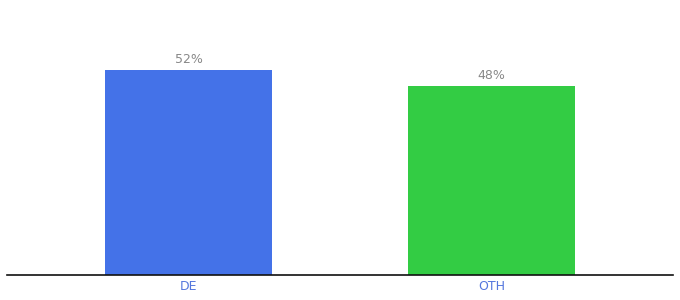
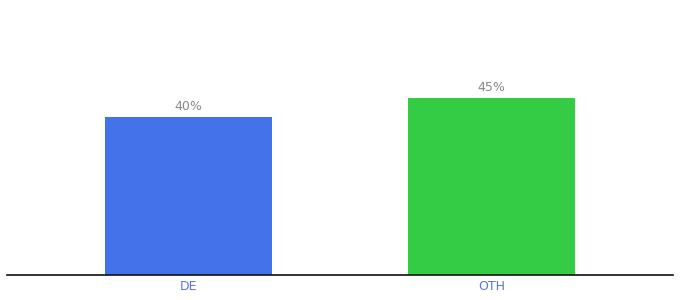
DE: 52% -> 40%
OTH: 48% -> 45%
